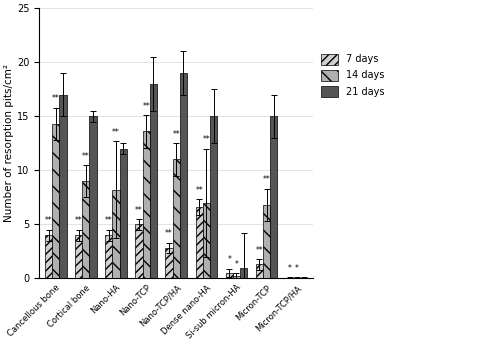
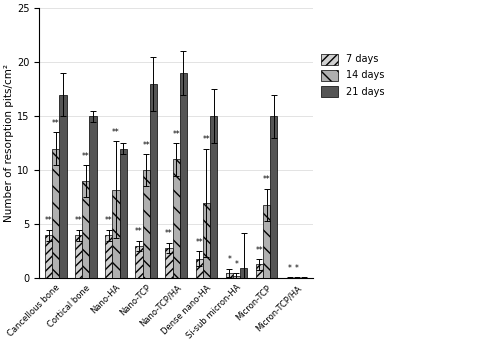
14 days/Cancellous bone: 14.3 -> 12.0
7 days/Nano-TCP: 5.0 -> 3.0
14 days/Nano-TCP: 13.6 -> 10.0
7 days/Dense nano-HA: 6.6 -> 1.8
